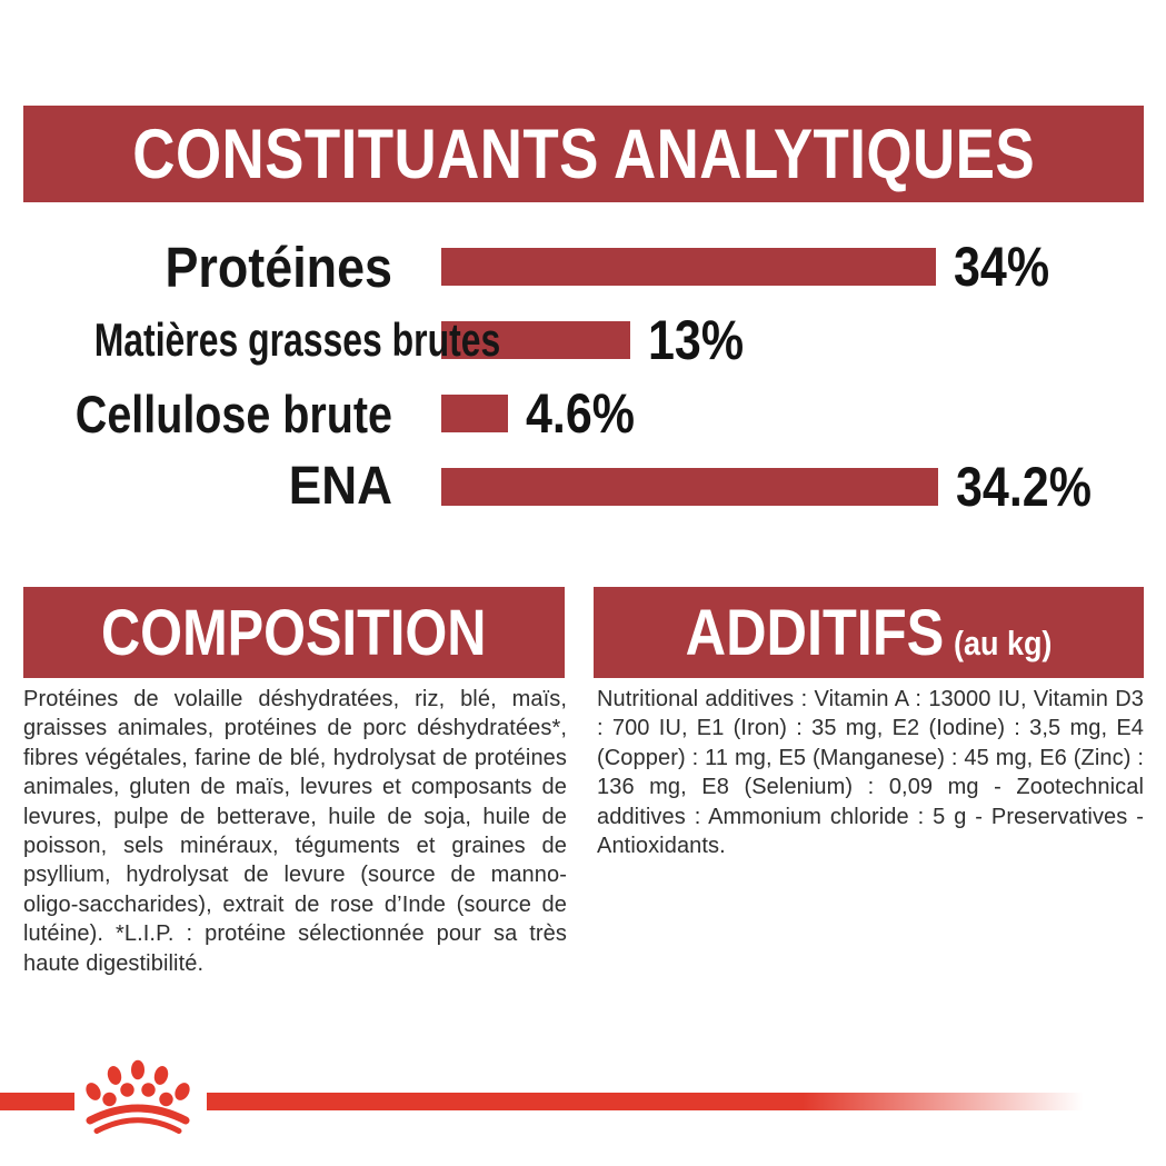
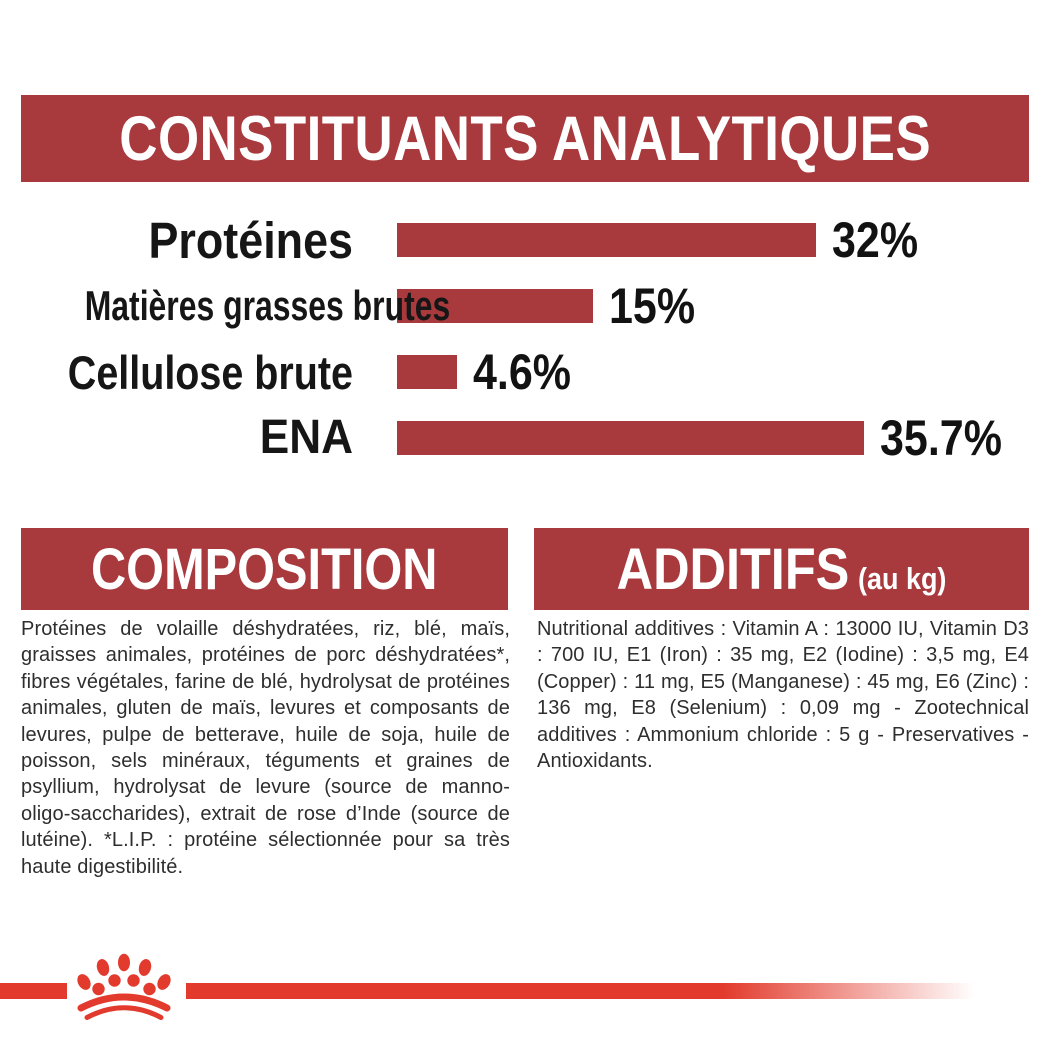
Protéines: 34% -> 32%
Matières grasses brutes: 13% -> 15%
ENA: 34.2% -> 35.7%
